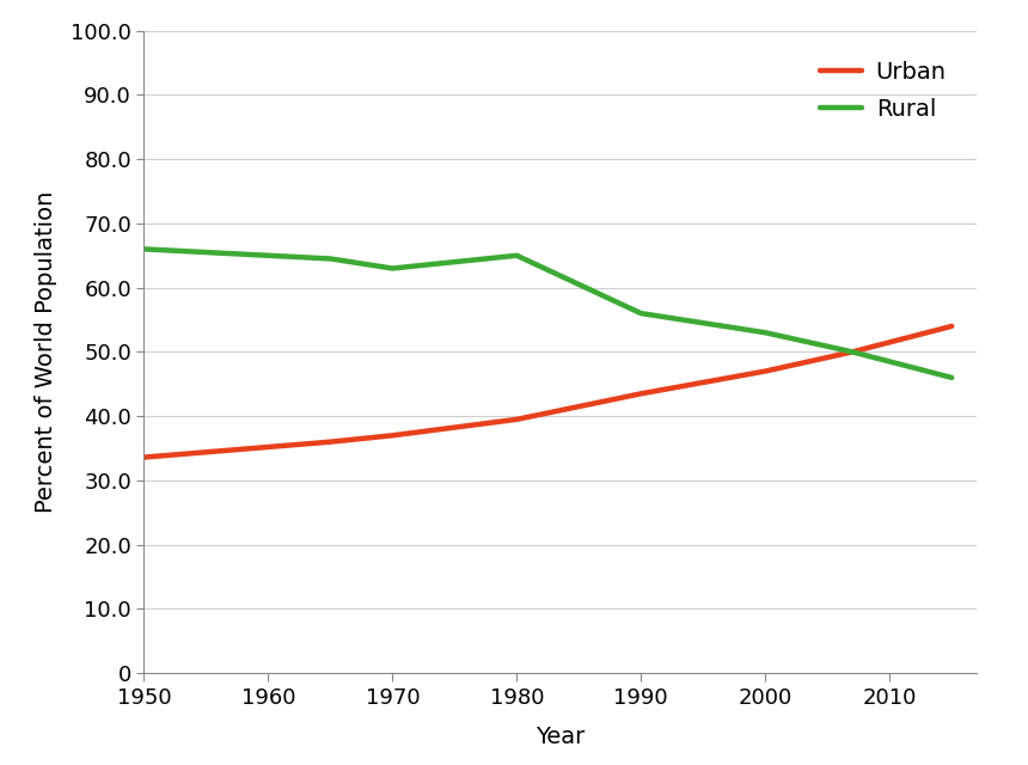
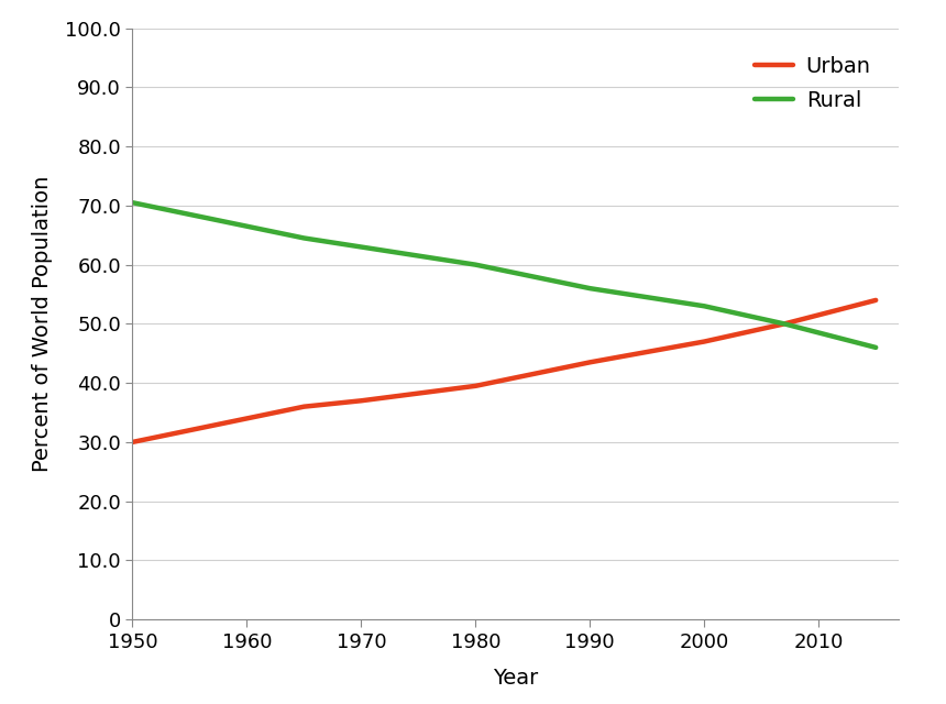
Urban/1950: 33.6 -> 30.0
Rural/1950: 66.0 -> 70.5
Rural/1980: 65.0 -> 60.0
